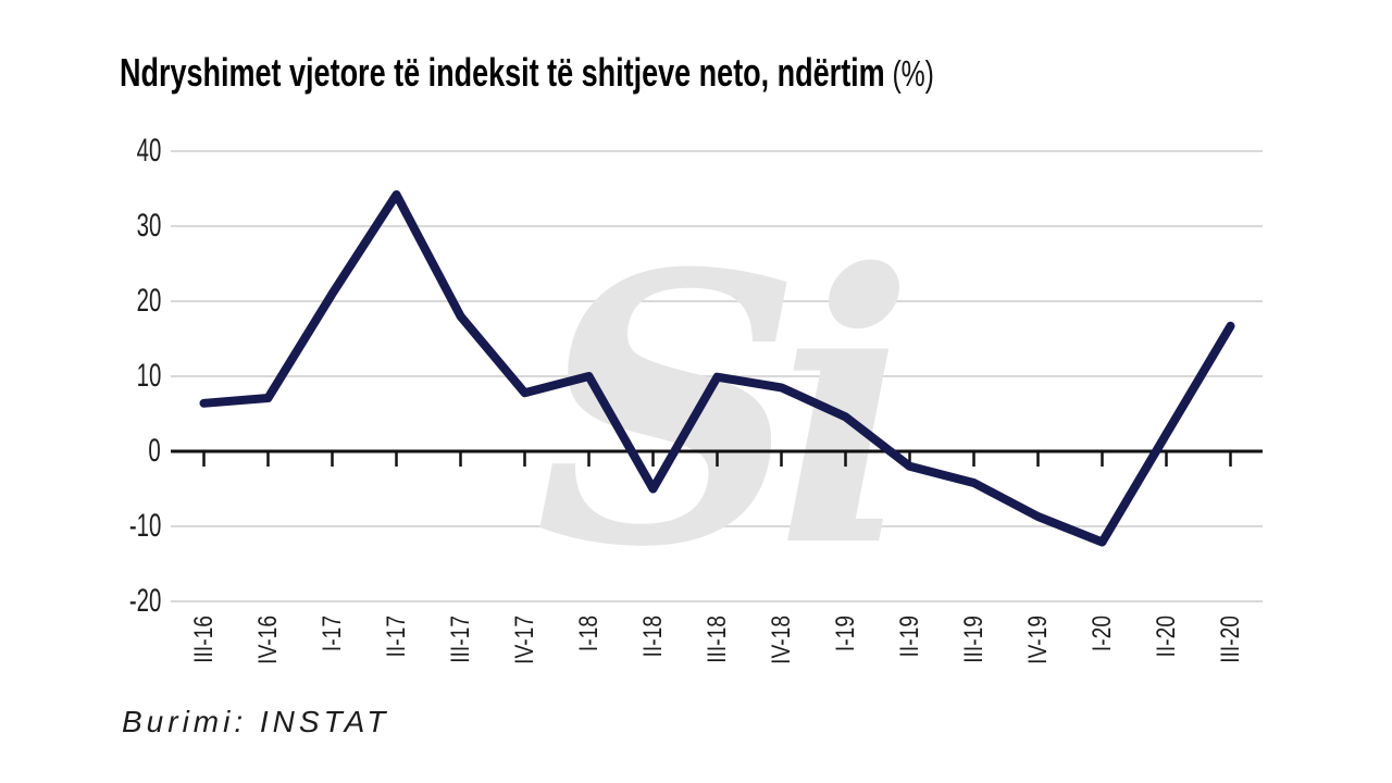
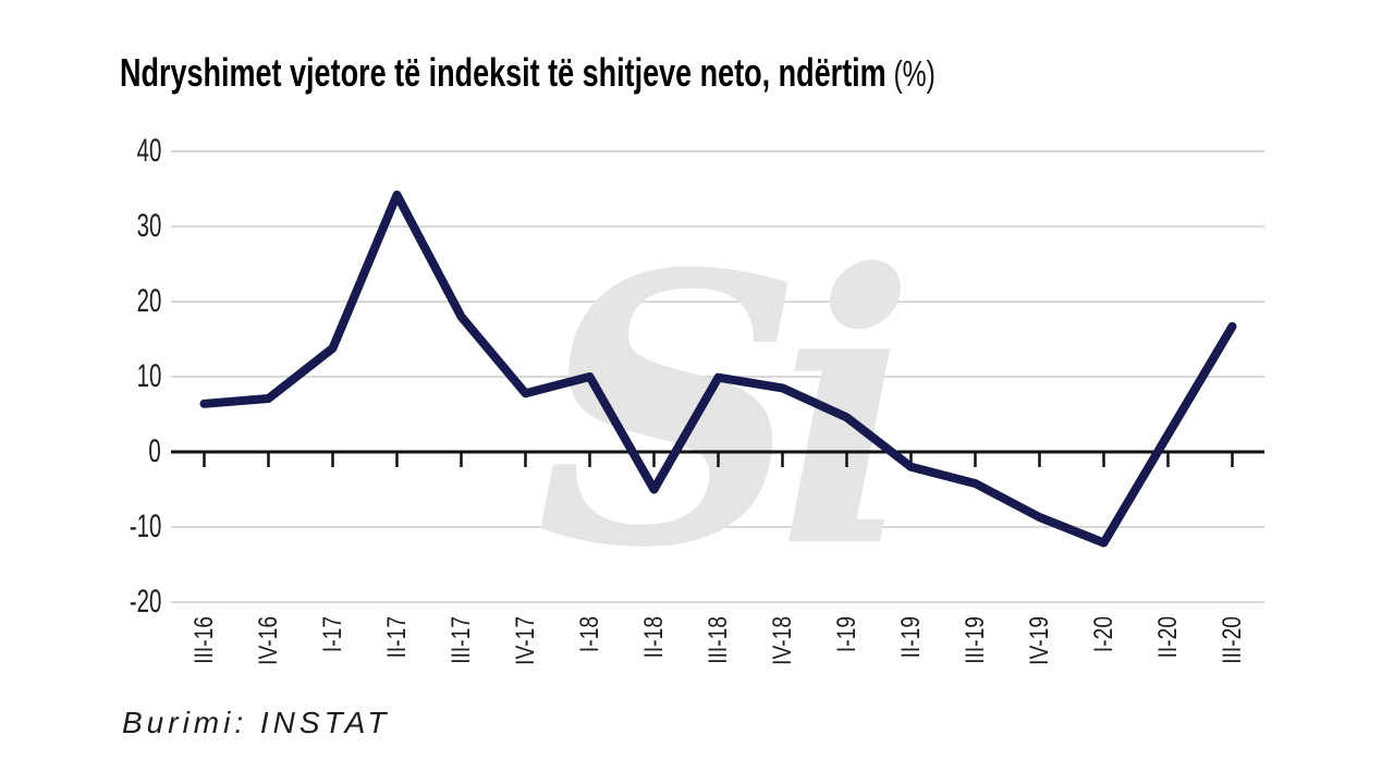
I-17: 21 -> 14
